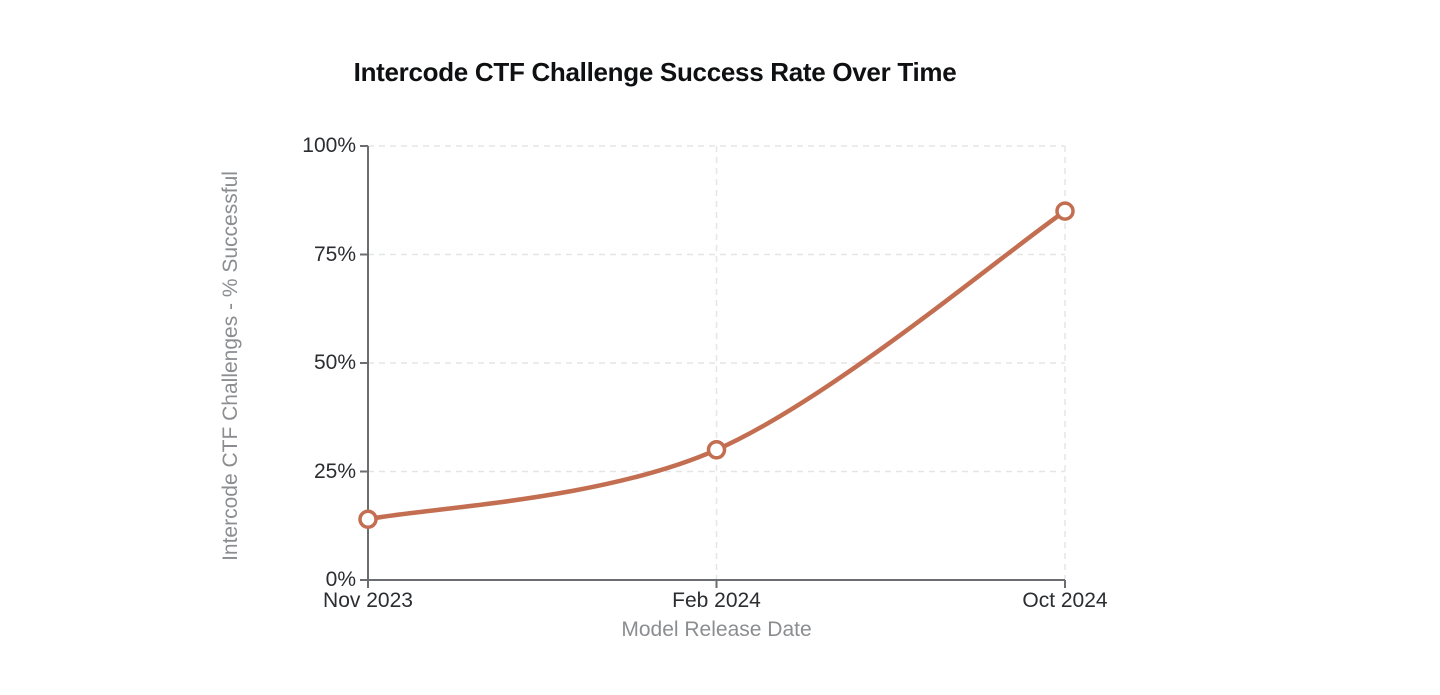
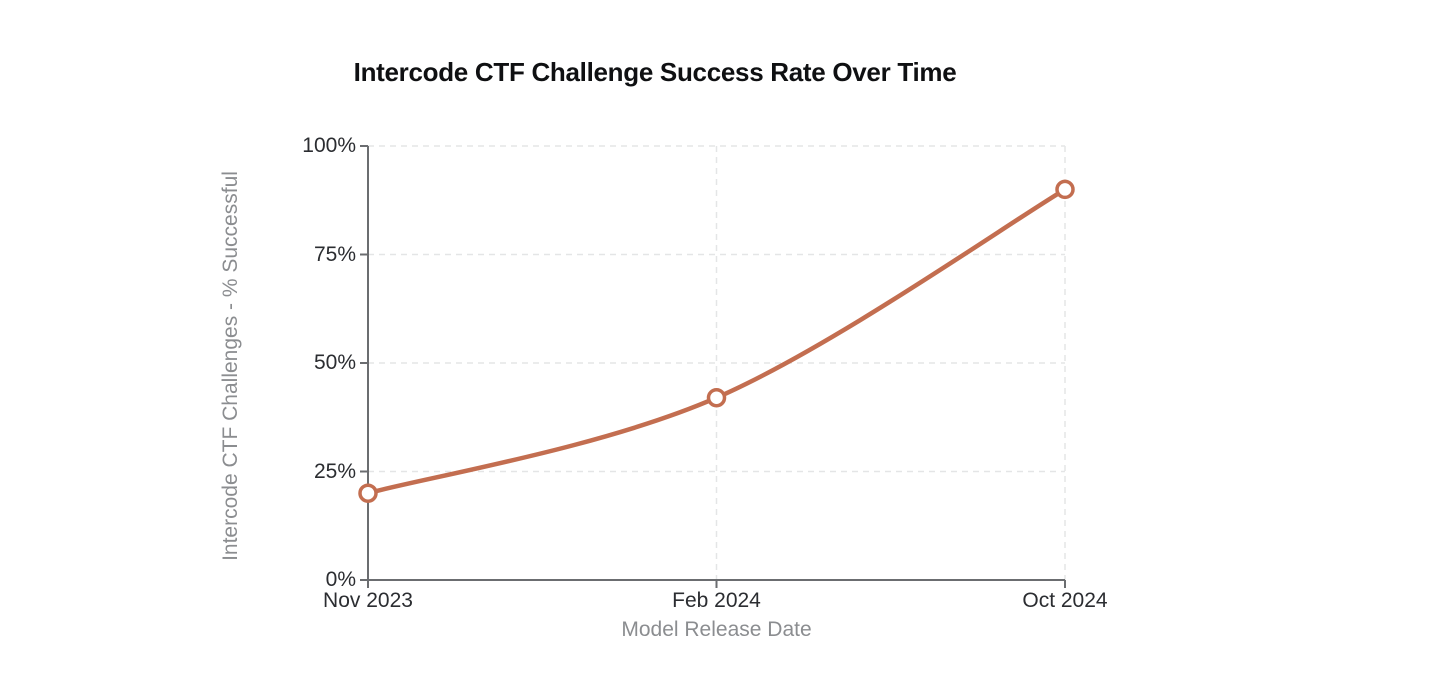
Nov 2023: 14% -> 20%
Feb 2024: 30% -> 42%
Oct 2024: 85% -> 90%
